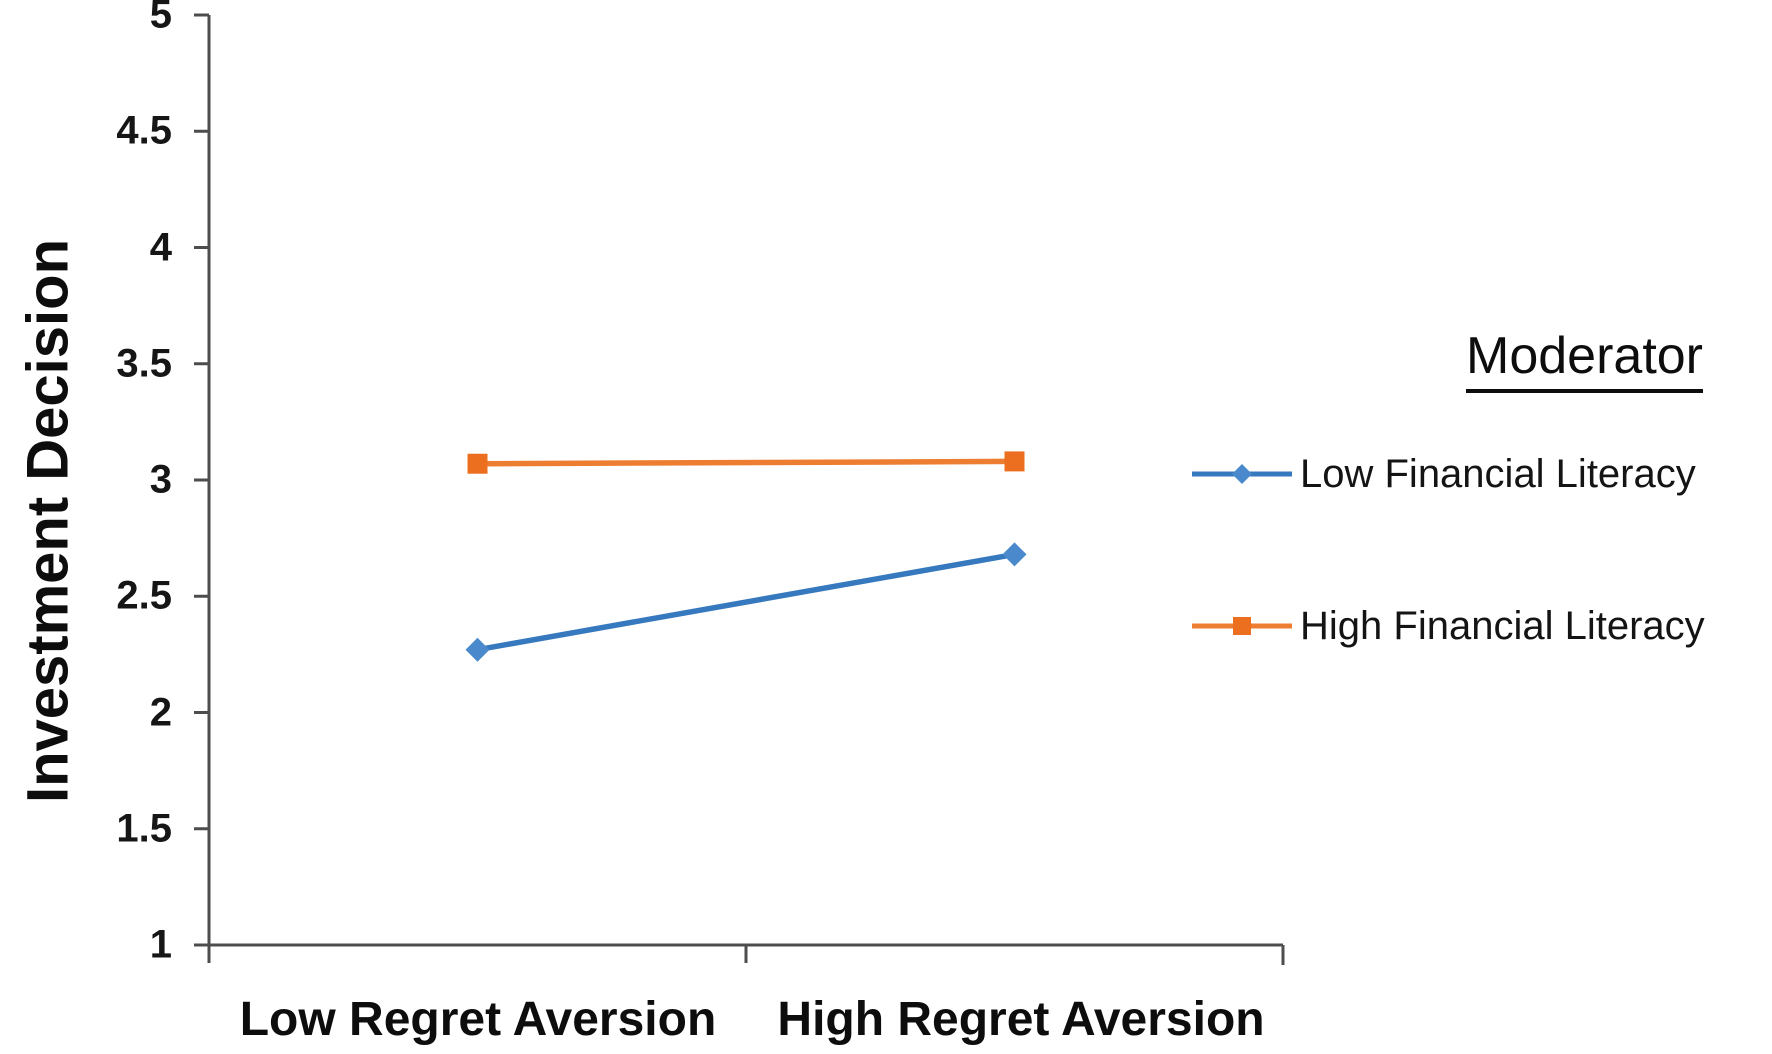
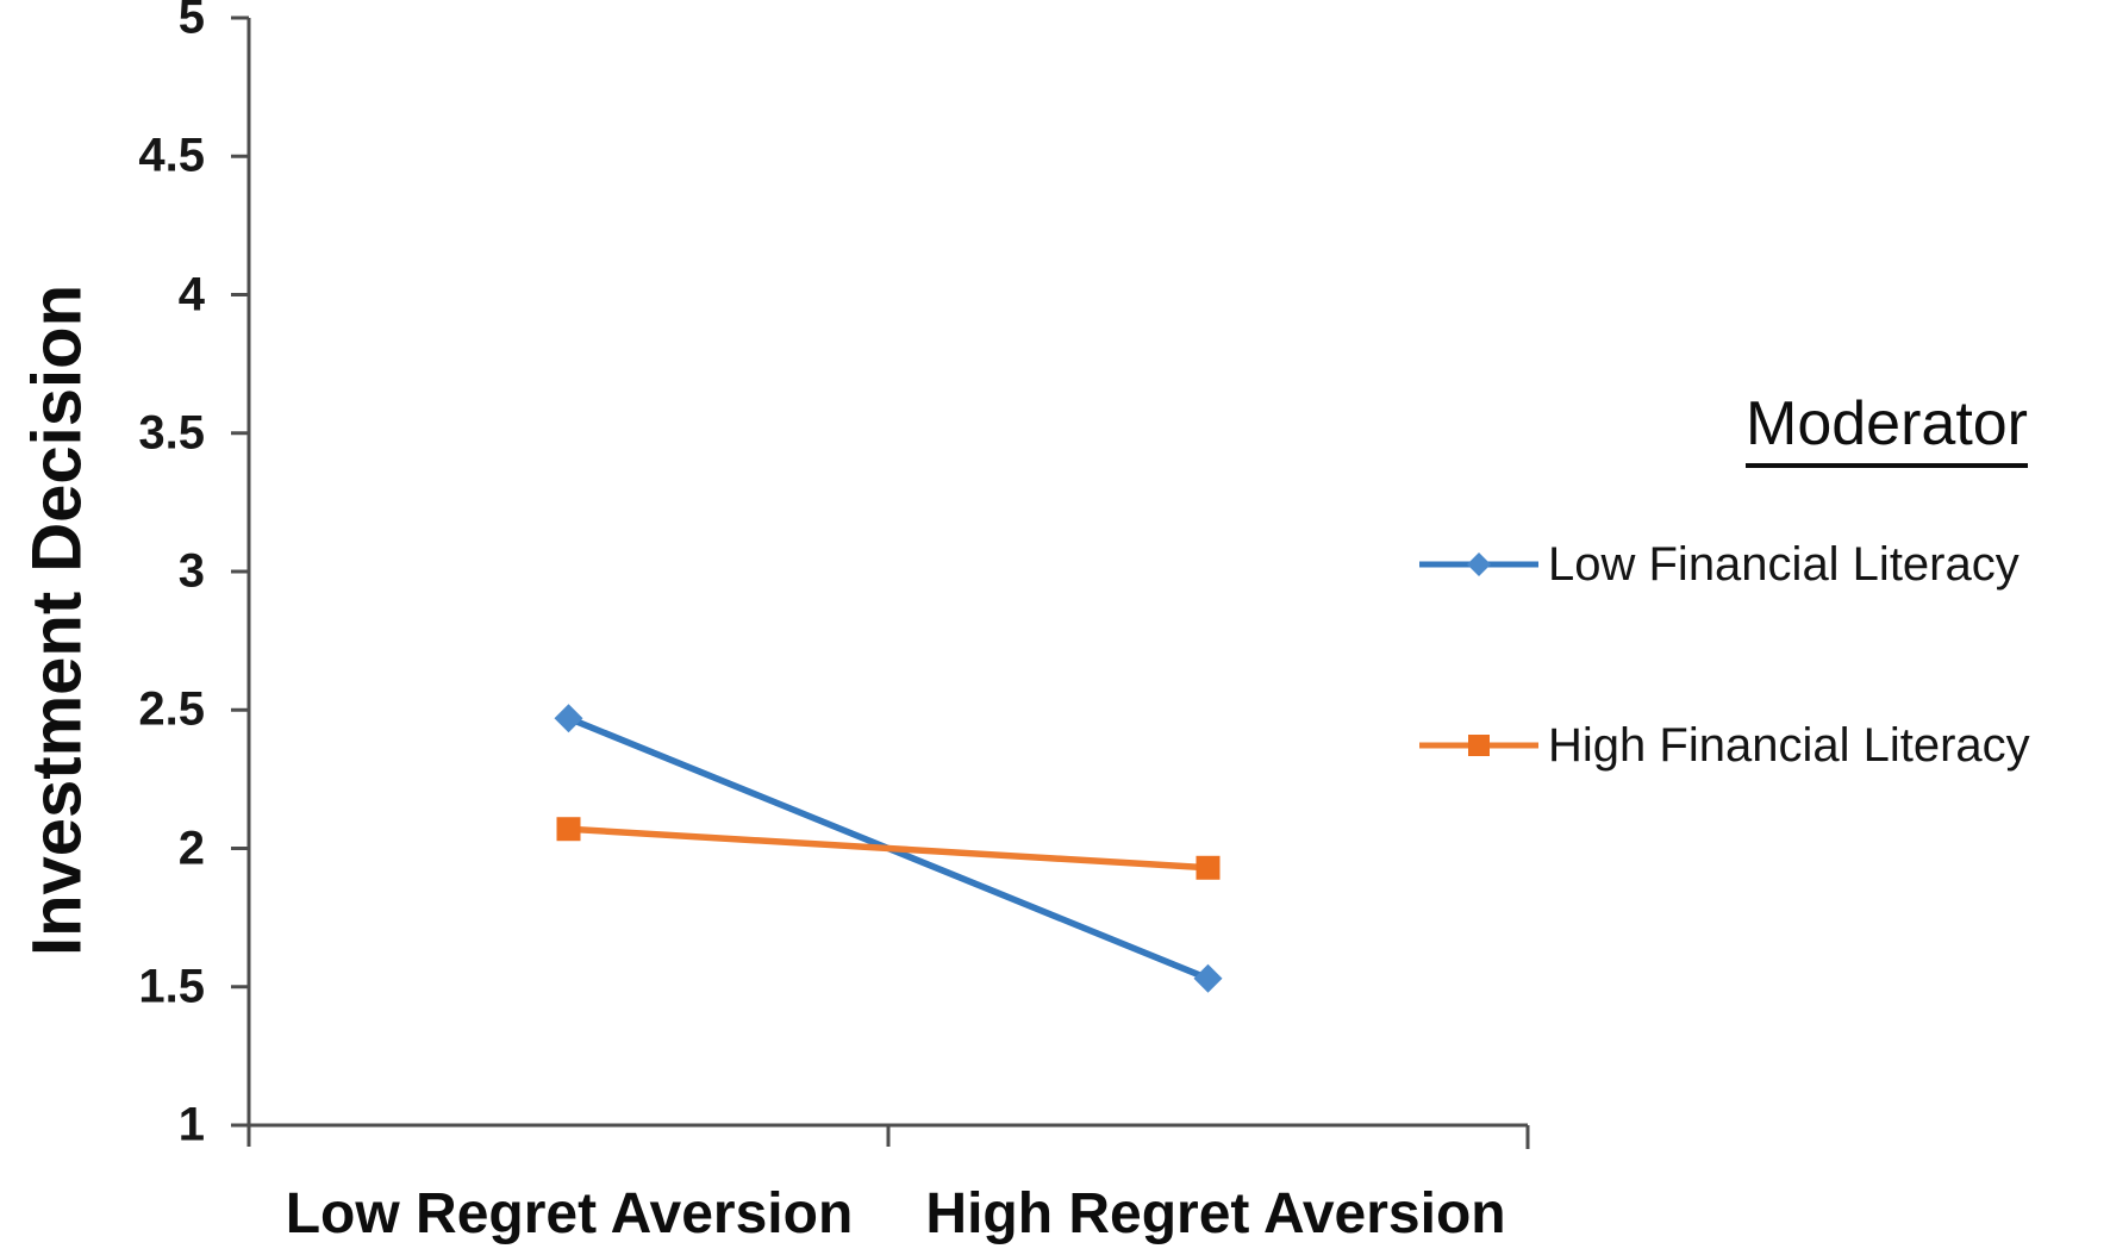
Low Financial Literacy/Low Regret Aversion: 2.27 -> 2.47
High Financial Literacy/Low Regret Aversion: 3.07 -> 2.07
Low Financial Literacy/High Regret Aversion: 2.68 -> 1.53
High Financial Literacy/High Regret Aversion: 3.08 -> 1.93
